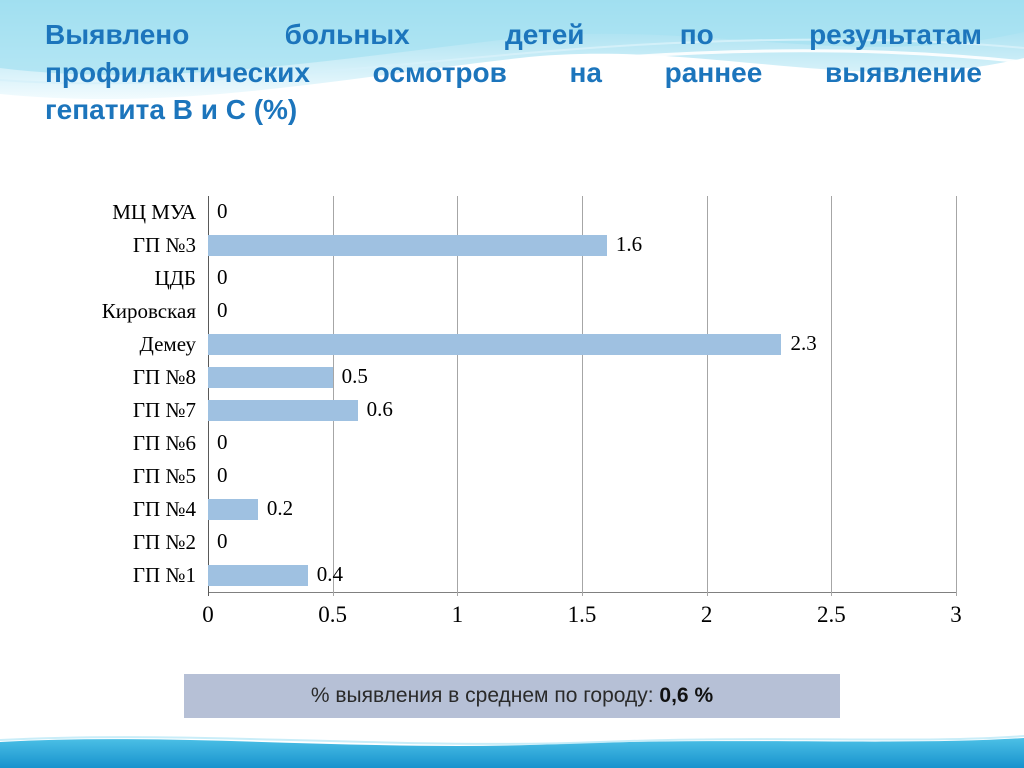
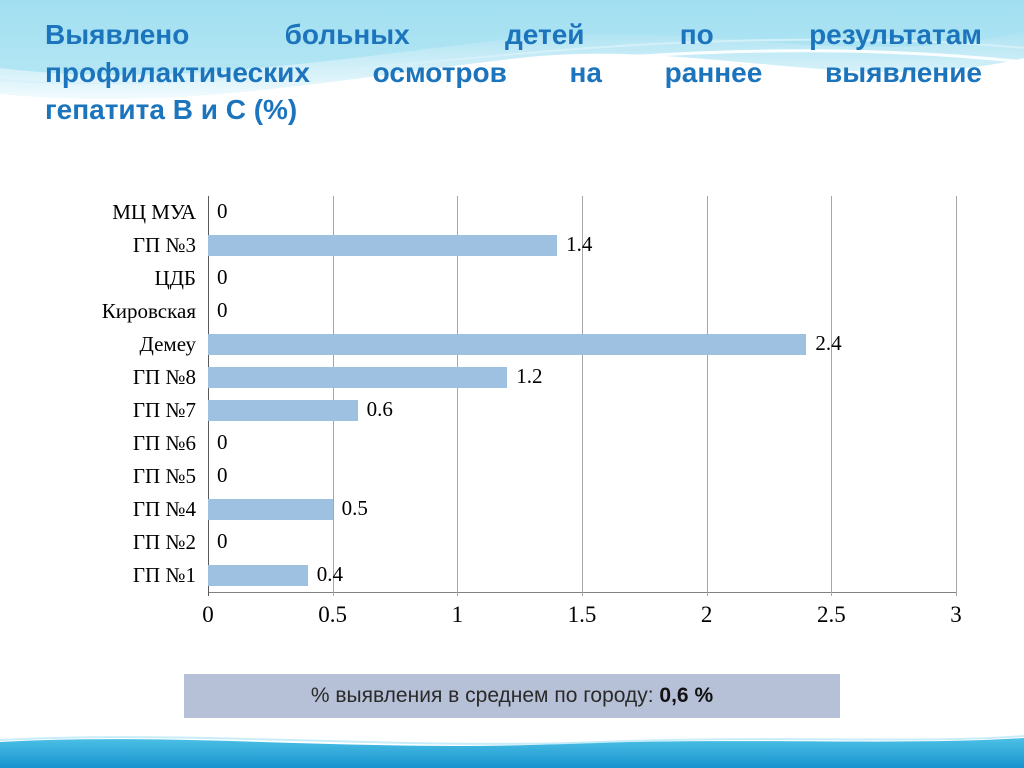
ГП №3: 1.6 -> 1.4
Демеу: 2.3 -> 2.4
ГП №8: 0.5 -> 1.2
ГП №4: 0.2 -> 0.5
